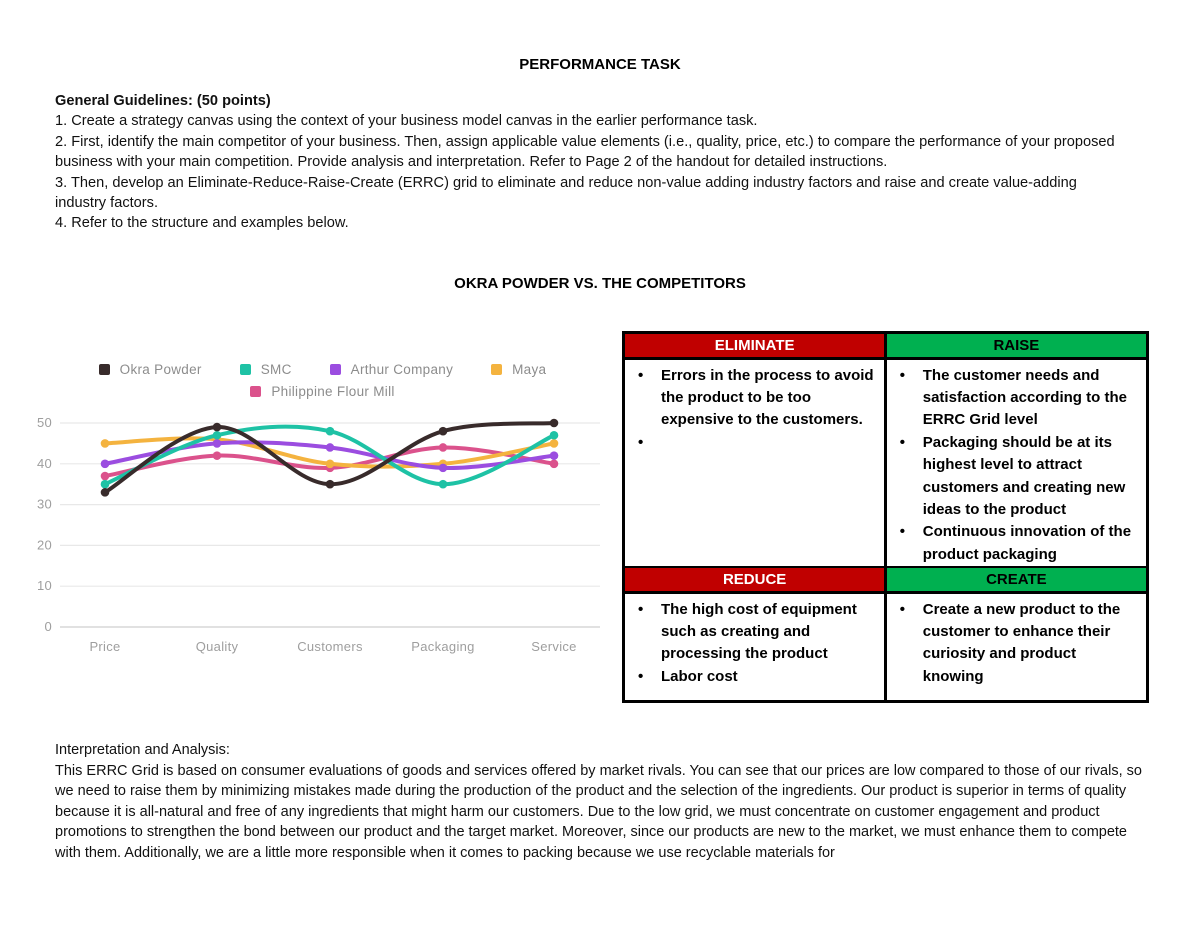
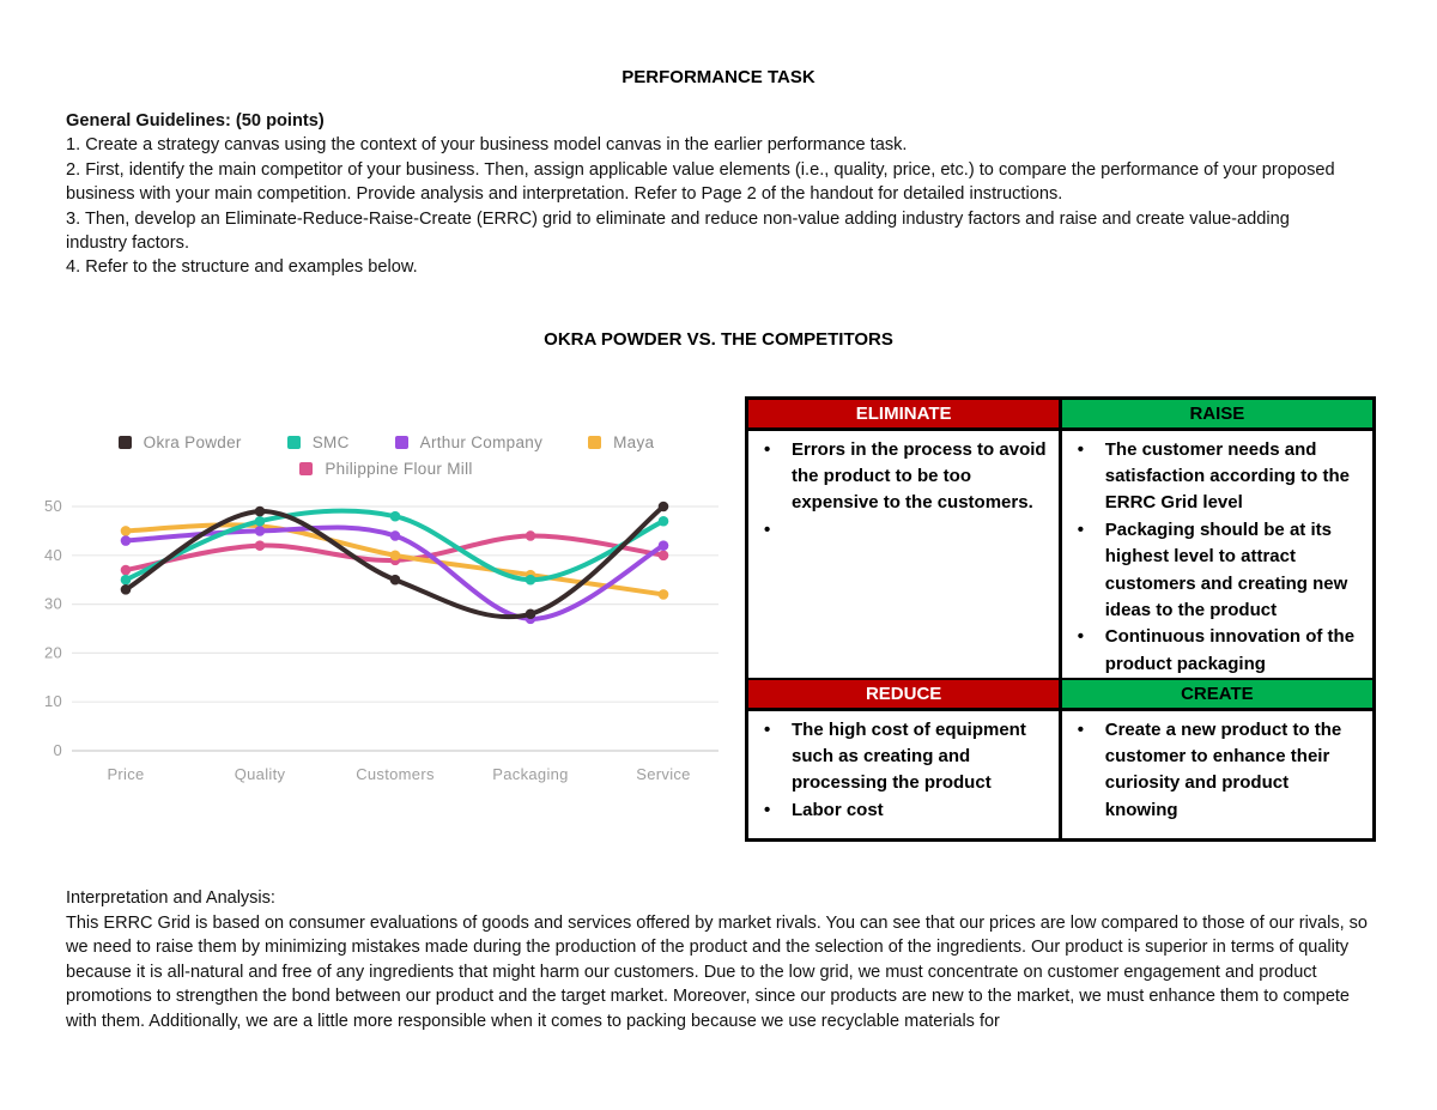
Arthur Company/Price: 40 -> 43
Okra Powder/Packaging: 48 -> 28
Arthur Company/Packaging: 39 -> 27
Maya/Packaging: 40 -> 36
Maya/Service: 45 -> 32
